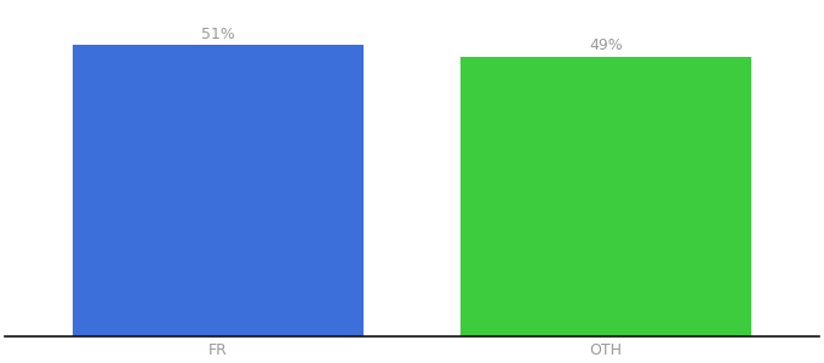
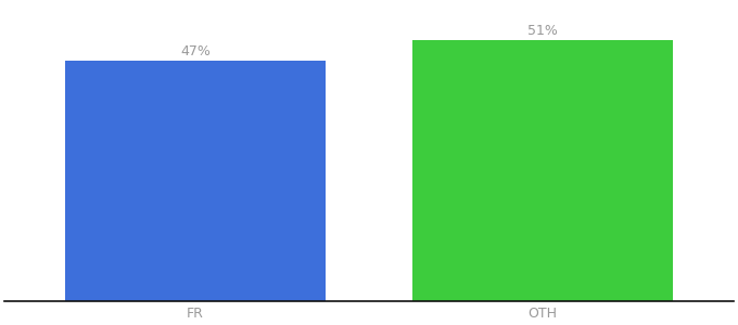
FR: 51% -> 47%
OTH: 49% -> 51%
